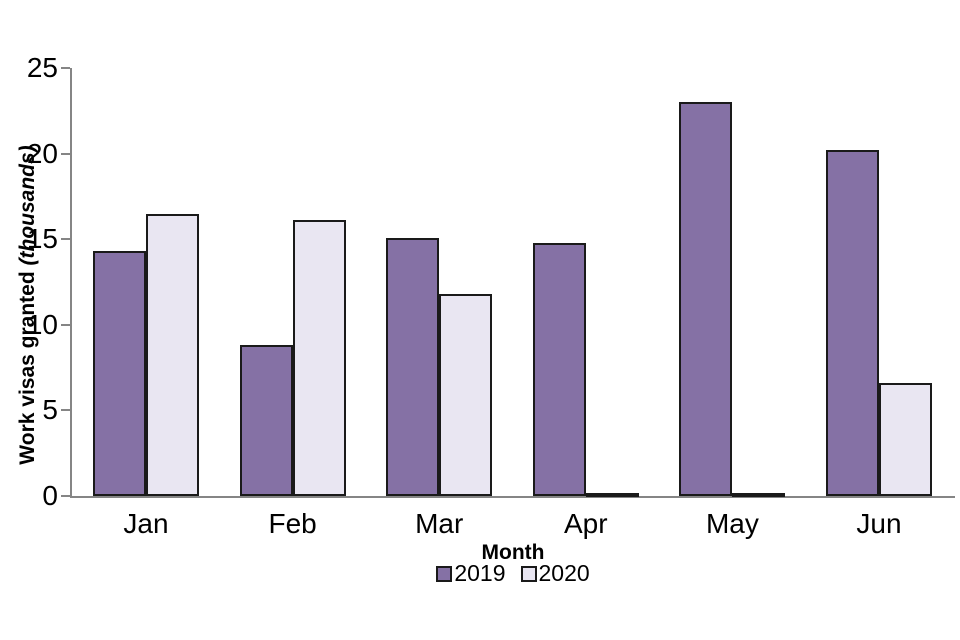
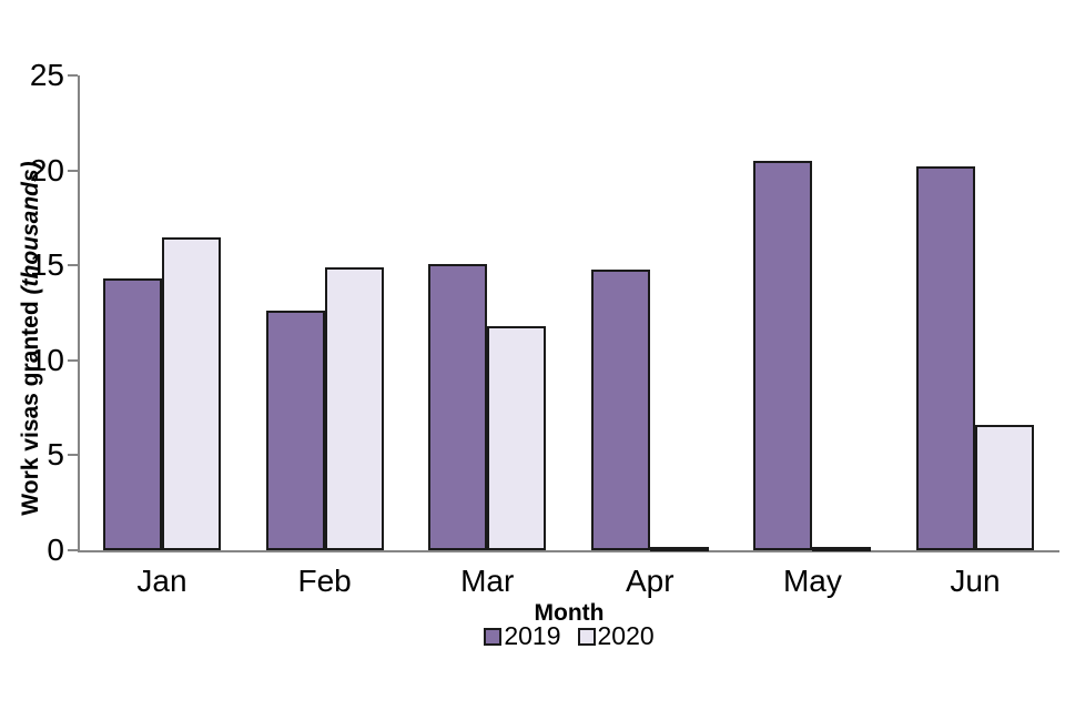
2019/Feb: 8.8 -> 12.6
2020/Feb: 16.1 -> 14.9
2019/May: 23.0 -> 20.5
